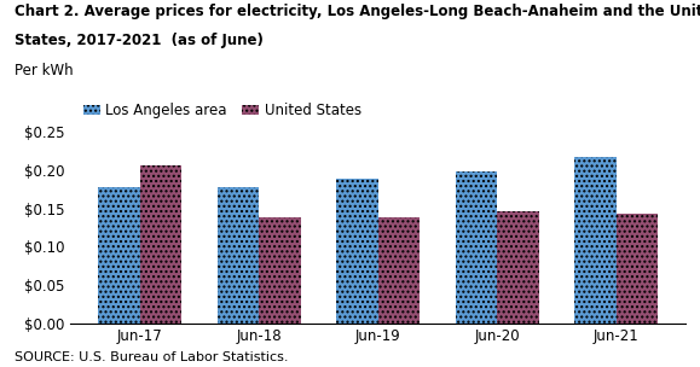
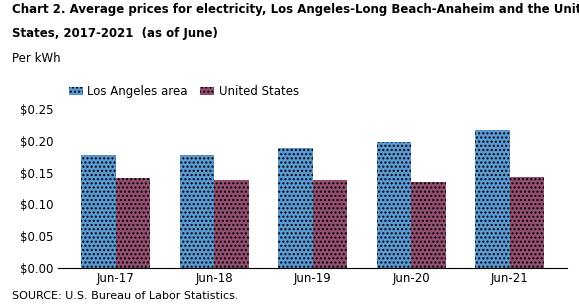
United States/Jun-17: $0.206 -> $0.142
United States/Jun-20: $0.146 -> $0.136
